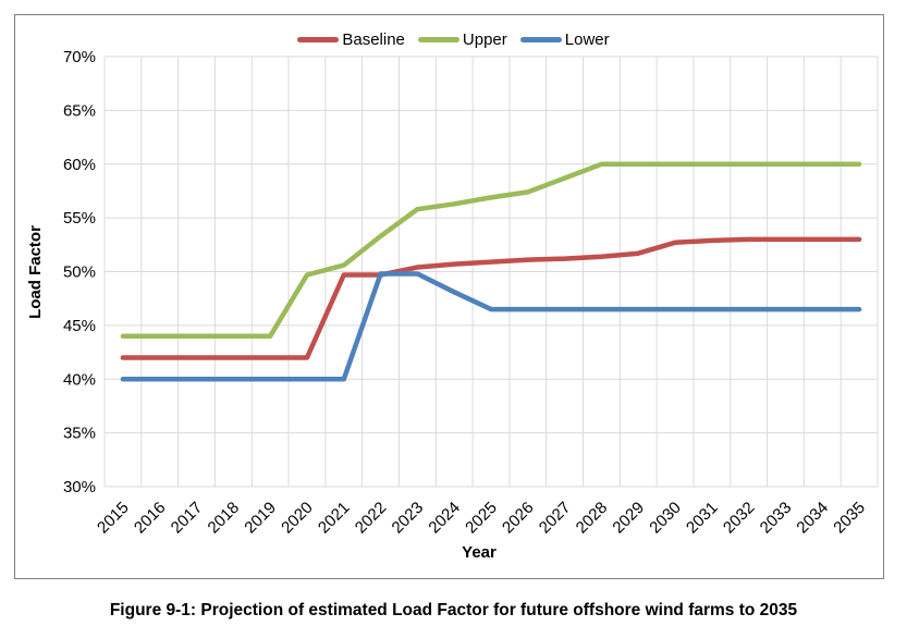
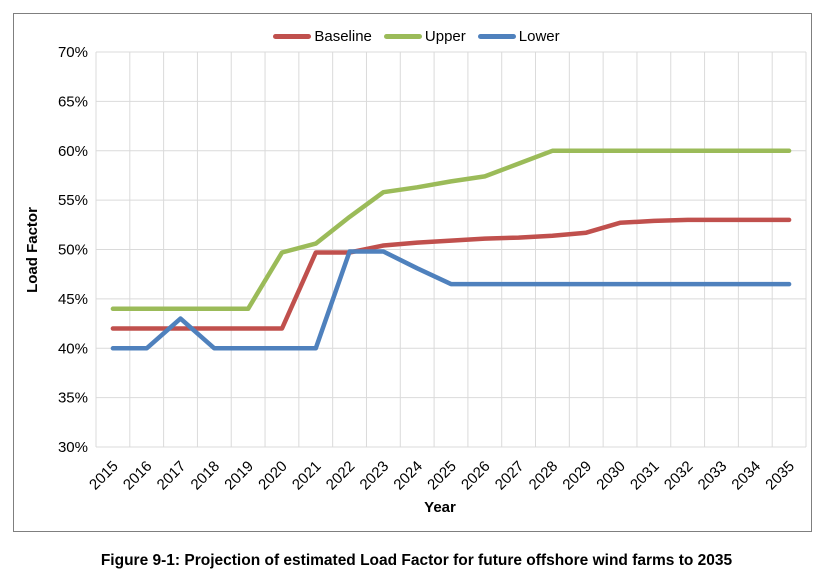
Lower/2017: 40% -> 43%
